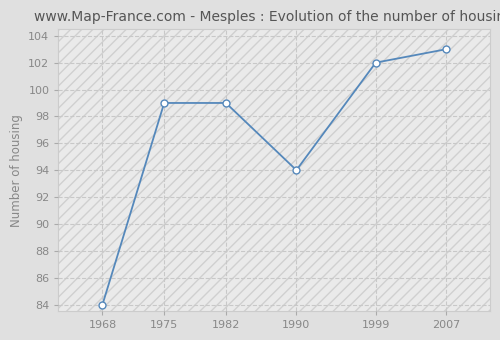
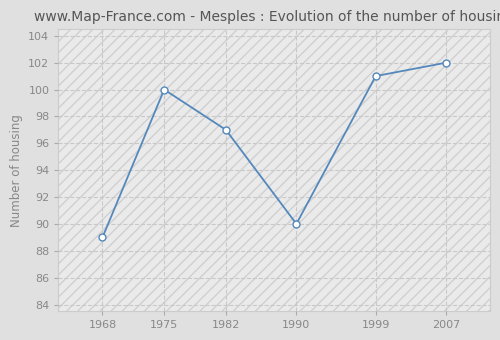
1968: 84 -> 89
1975: 99 -> 100
1982: 99 -> 97
1990: 94 -> 90
1999: 102 -> 101
2007: 103 -> 102
